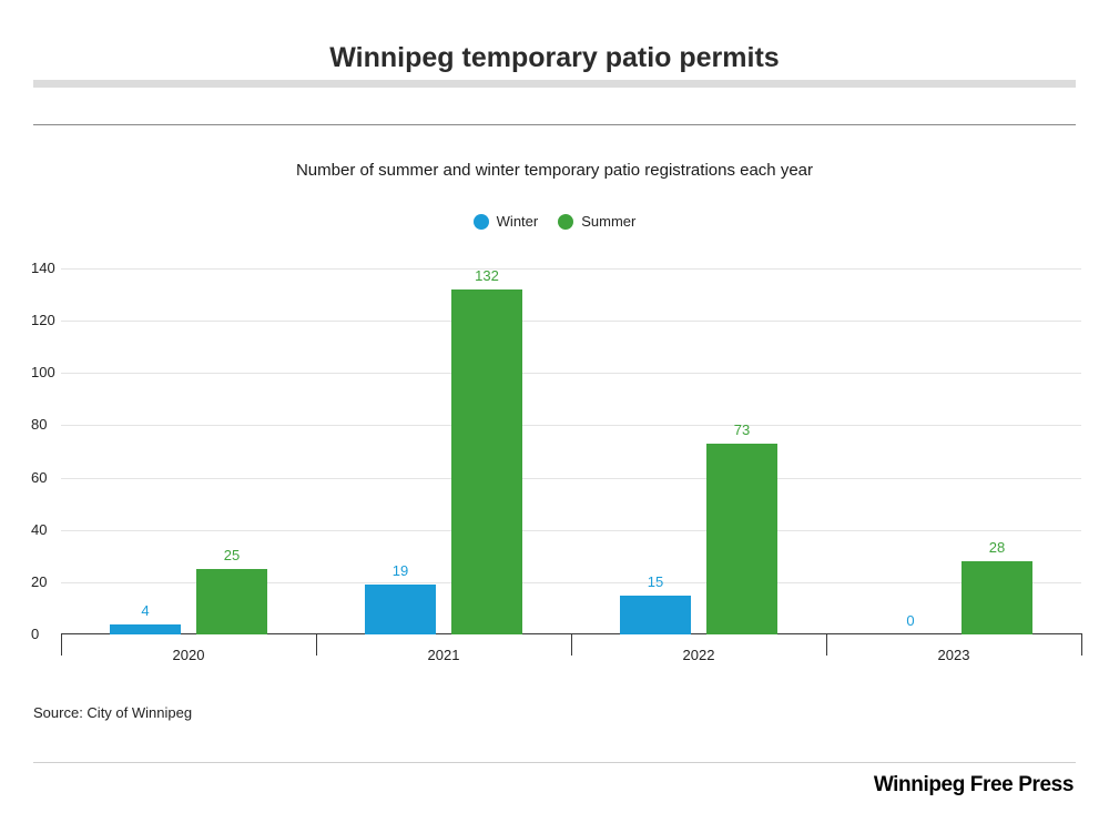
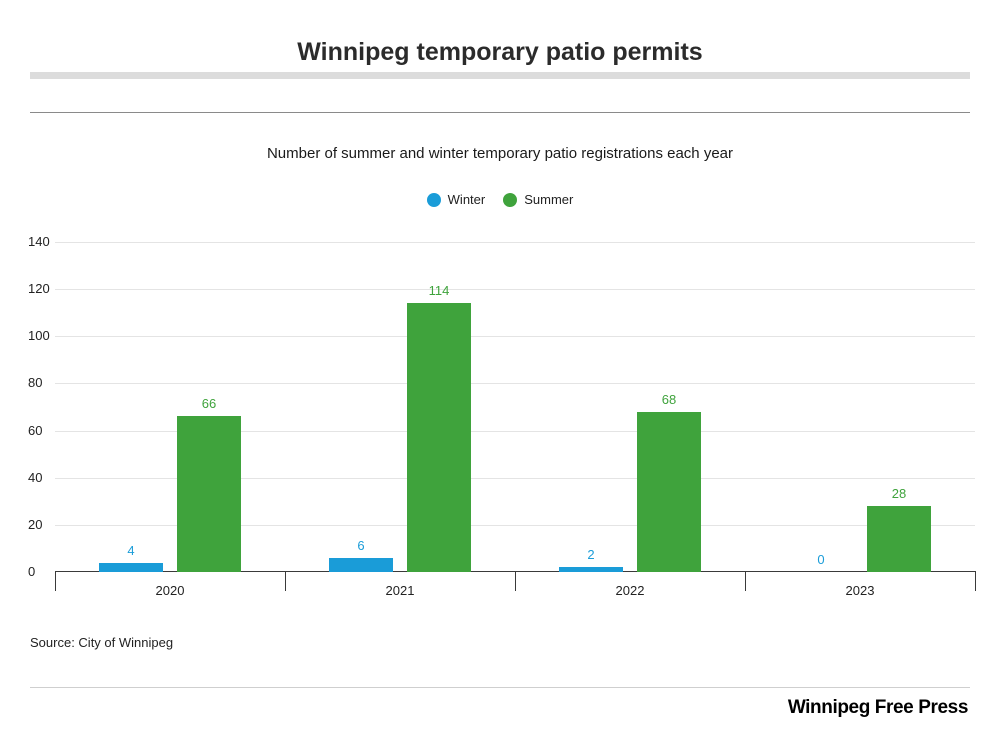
Summer/2020: 25 -> 66
Winter/2021: 19 -> 6
Summer/2021: 132 -> 114
Winter/2022: 15 -> 2
Summer/2022: 73 -> 68
